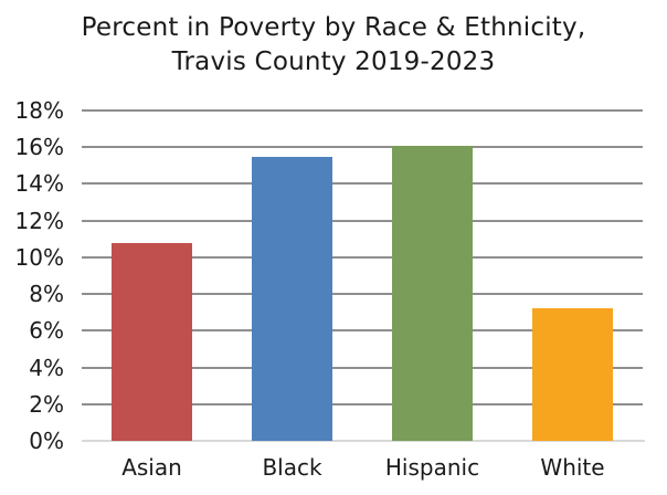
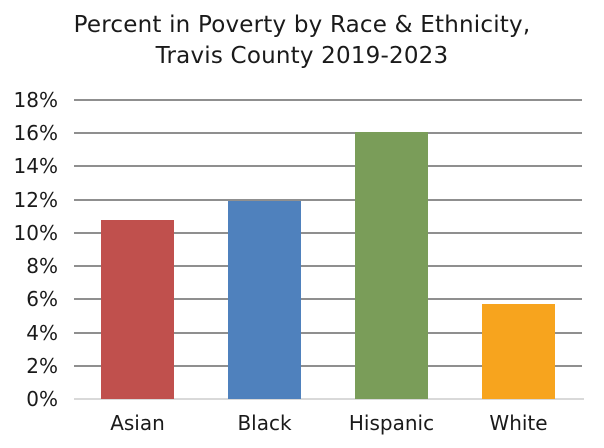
Black: 15.5% -> 11.9%
White: 7.2% -> 5.7%
